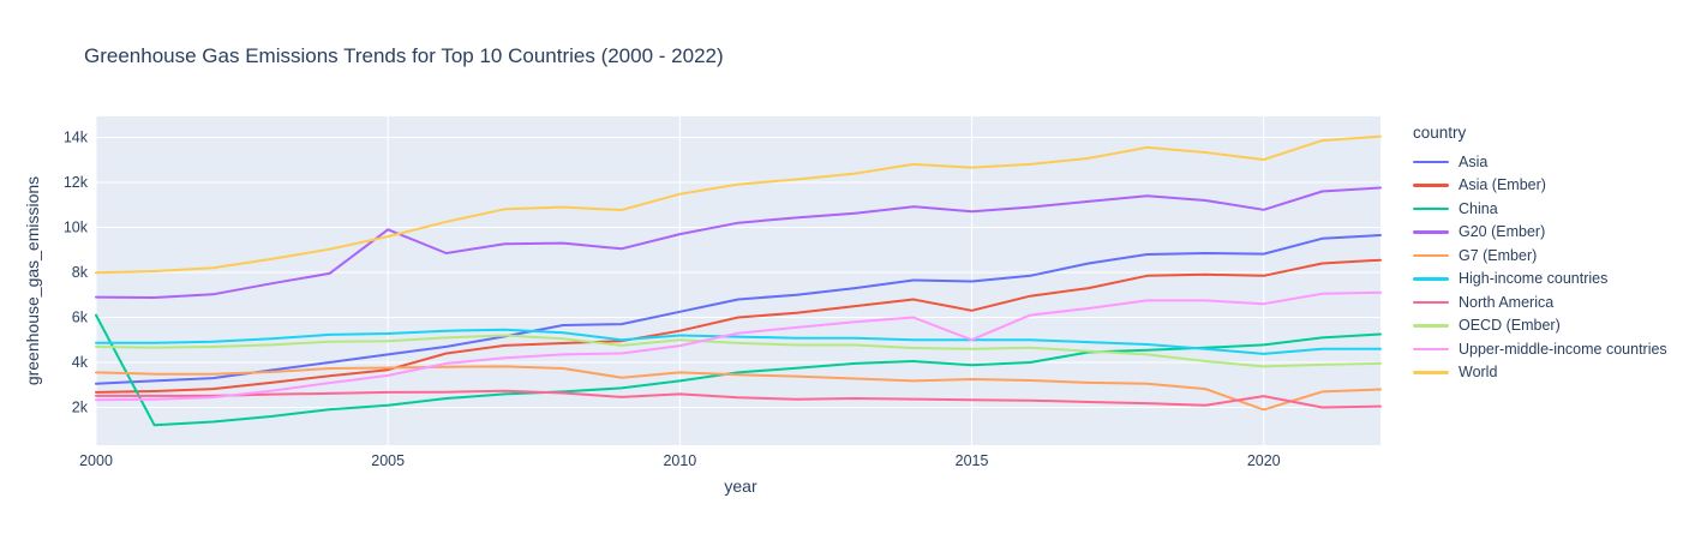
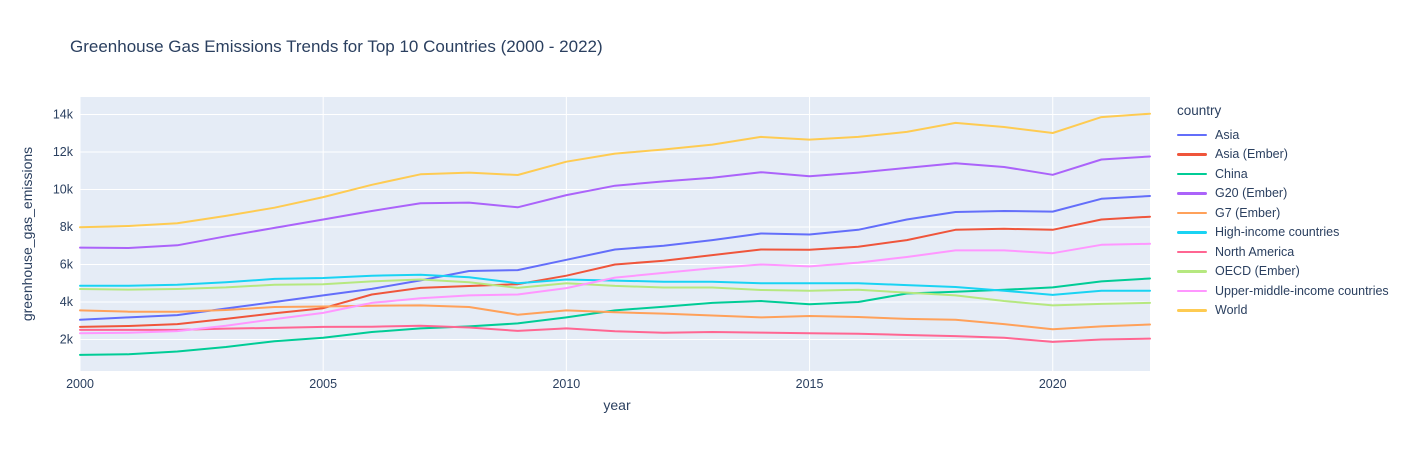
China/2000: 6.1k -> 1.2k
G20 (Ember)/2005: 9.9k -> 8.4k
Asia (Ember)/2015: 6.3k -> 6.8k
Upper-middle-income countries/2015: 5.0k -> 5.9k
G7 (Ember)/2020: 1.9k -> 2.6k
North America/2020: 2.5k -> 1.9k
